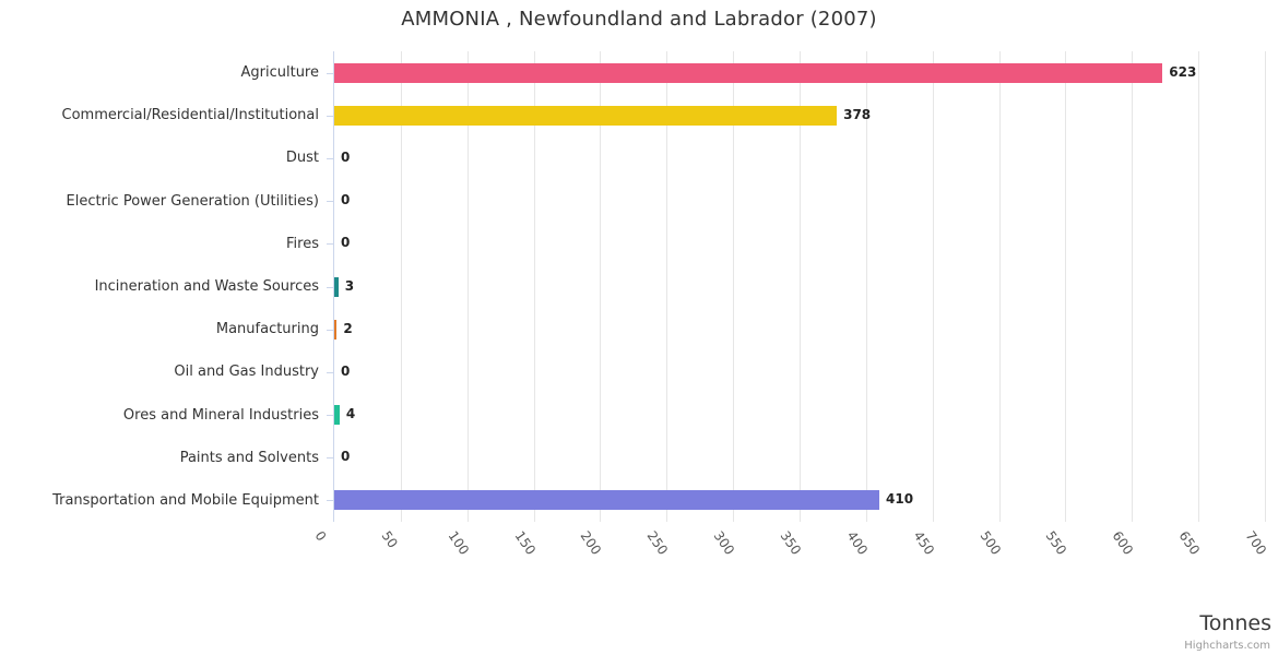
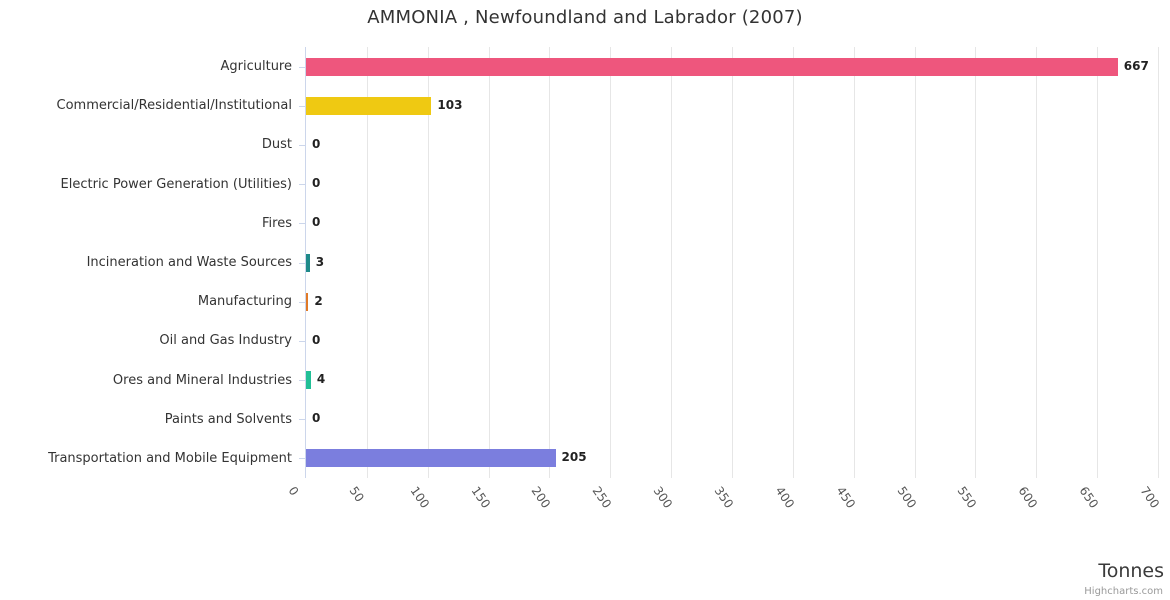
Agriculture: 623 -> 667
Commercial/Residential/Institutional: 378 -> 103
Transportation and Mobile Equipment: 410 -> 205
